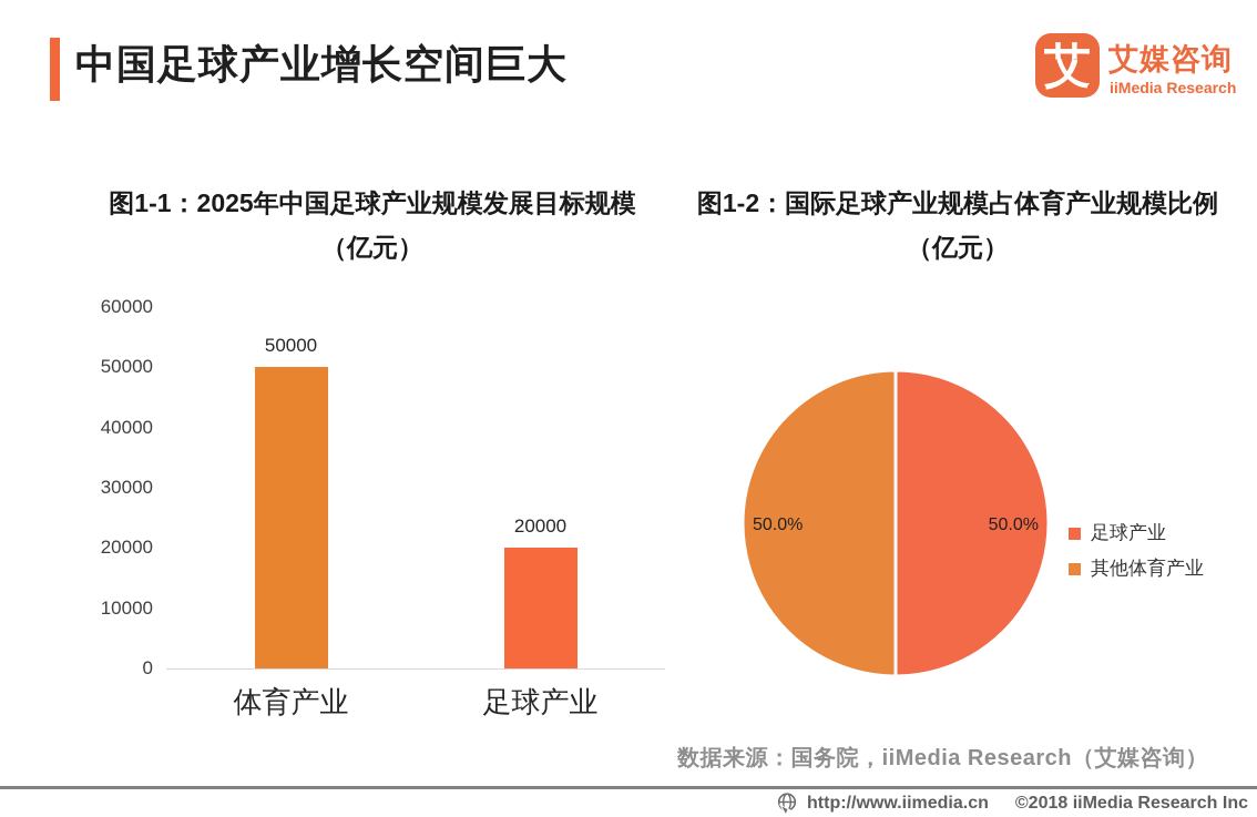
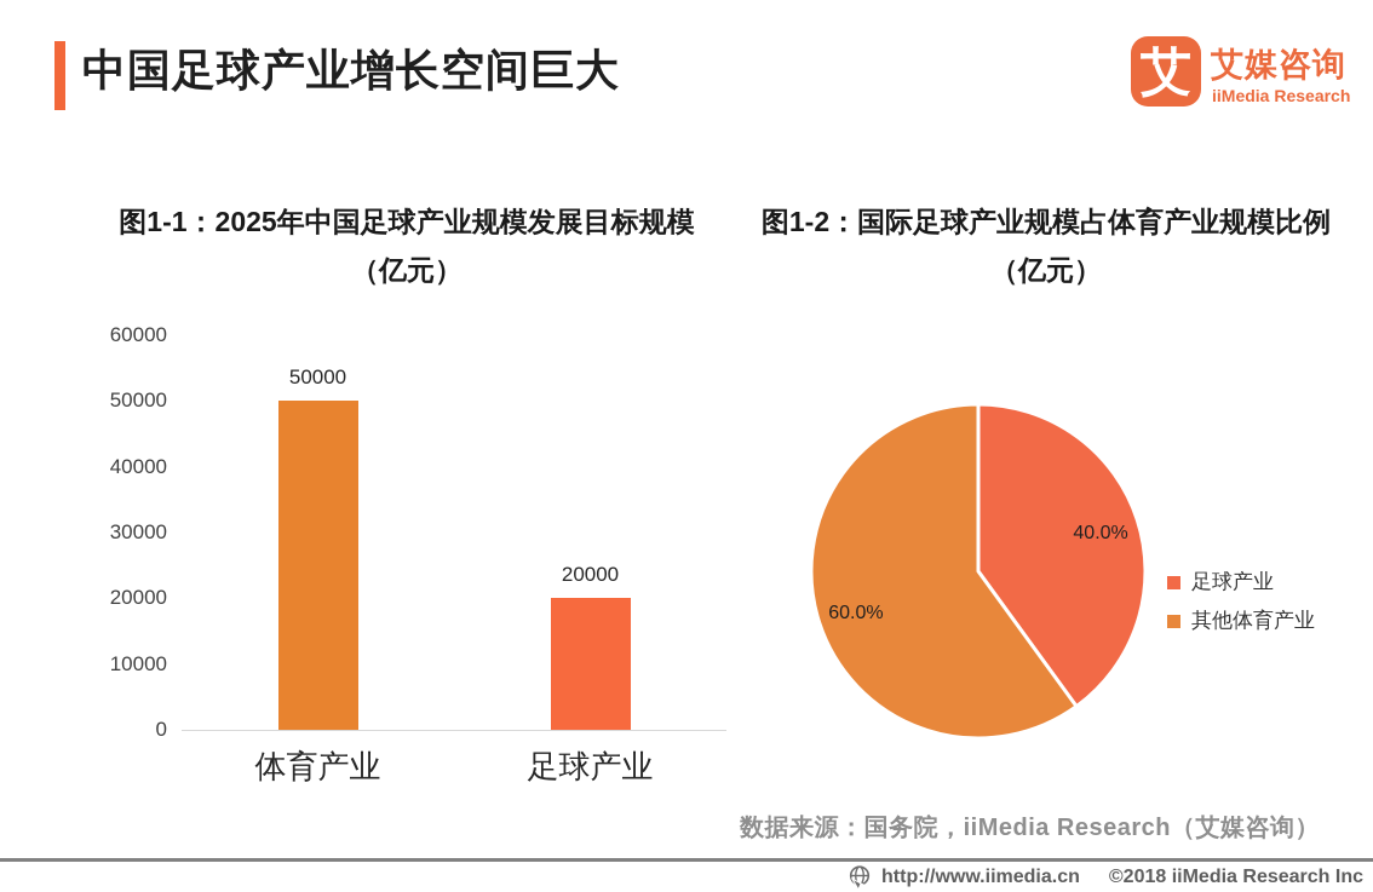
图1-2：国际足球产业规模占体育产业规模比例/足球产业: 50.0% -> 40.0%
图1-2：国际足球产业规模占体育产业规模比例/其他体育产业: 50.0% -> 60.0%
